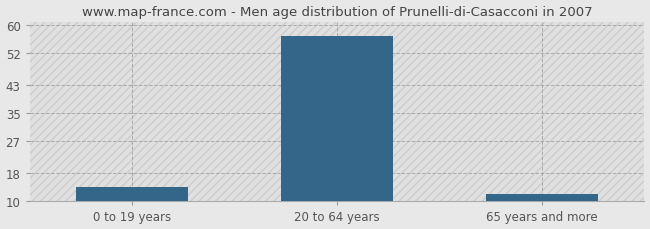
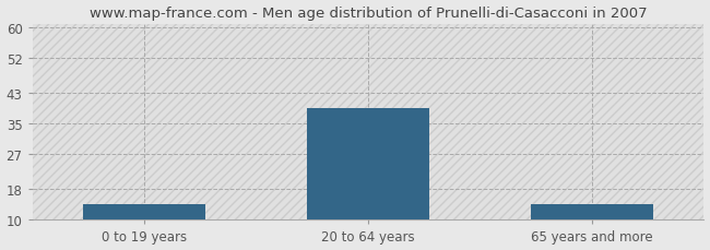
20 to 64 years: 57 -> 39
65 years and more: 12 -> 14
